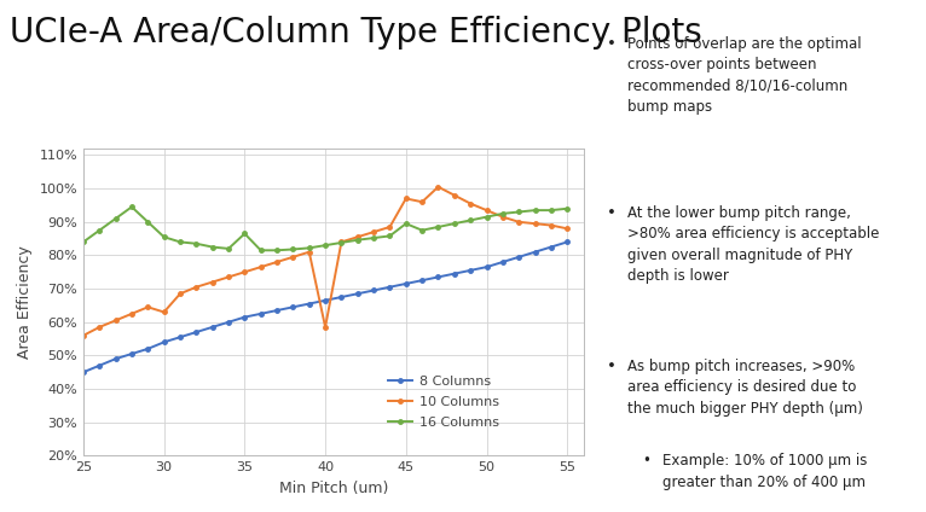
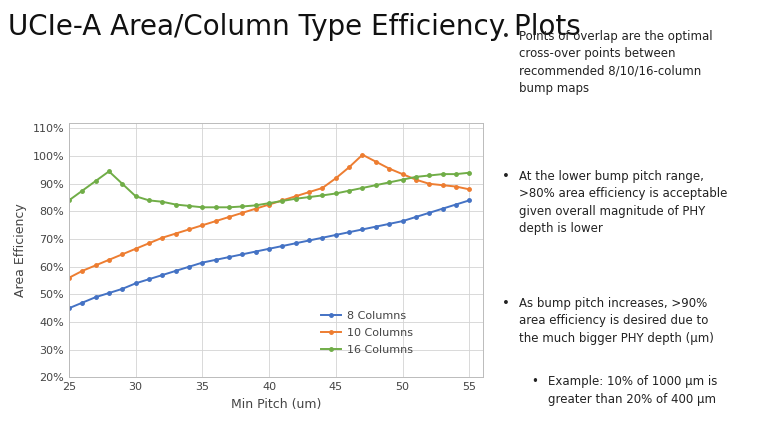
10 Columns/30: 63.0% -> 66.5%
16 Columns/35: 86.5% -> 81.5%
10 Columns/40: 58.5% -> 82.5%
10 Columns/45: 97.0% -> 92.0%
16 Columns/45: 89.5% -> 86.5%
